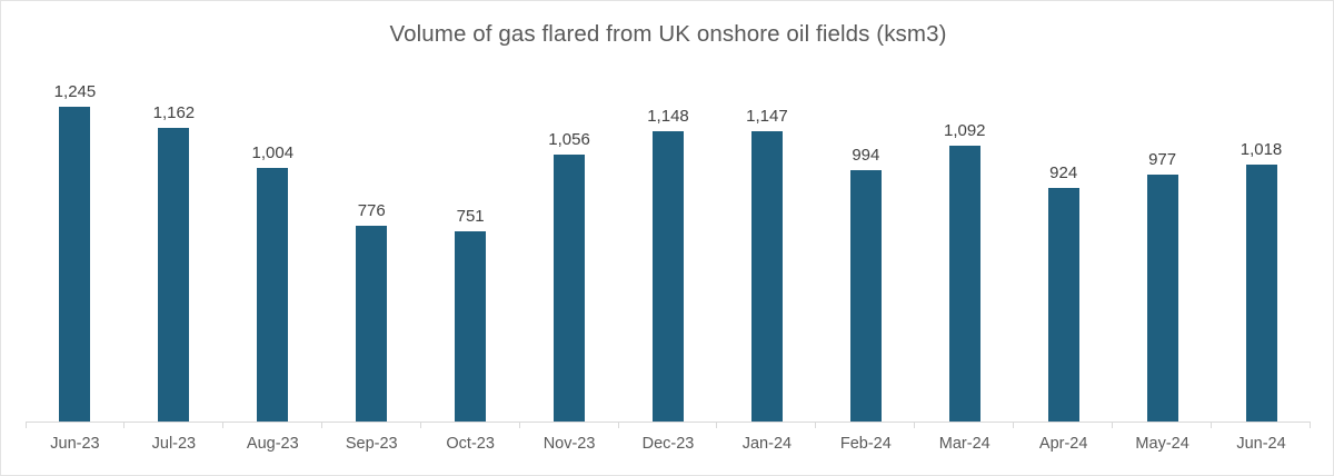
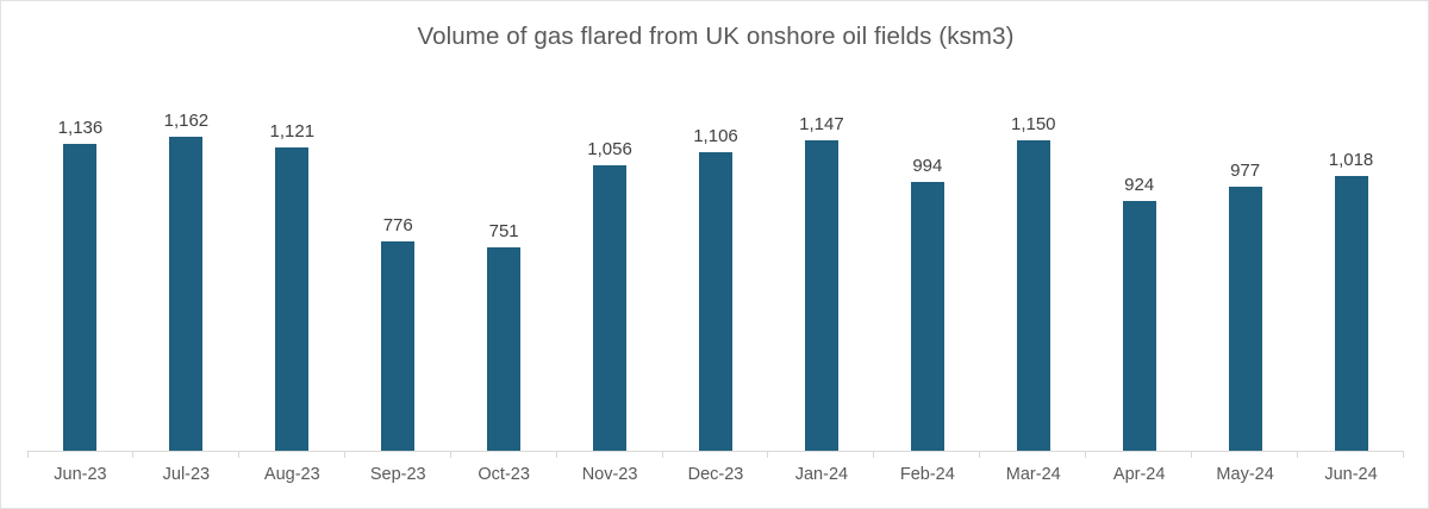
Jun-23: 1,245 -> 1,136
Aug-23: 1,004 -> 1,121
Dec-23: 1,148 -> 1,106
Mar-24: 1,092 -> 1,150
